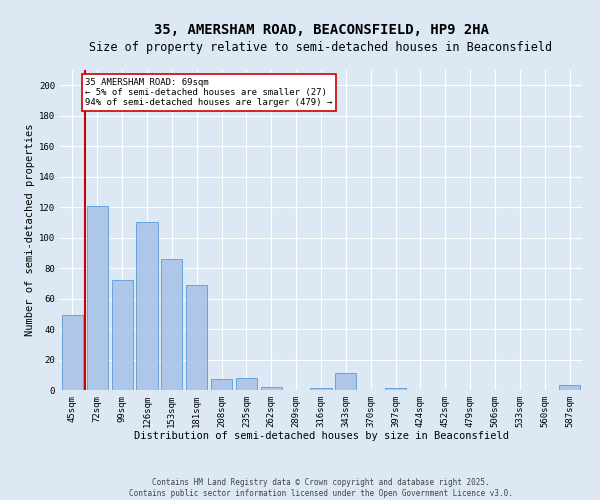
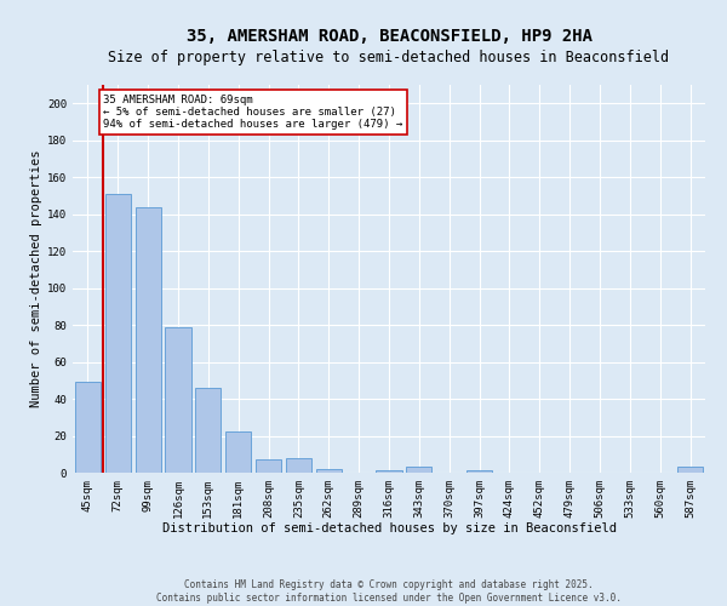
72sqm: 121 -> 151
99sqm: 72 -> 144
126sqm: 110 -> 79
153sqm: 86 -> 46
181sqm: 69 -> 22
343sqm: 11 -> 3
